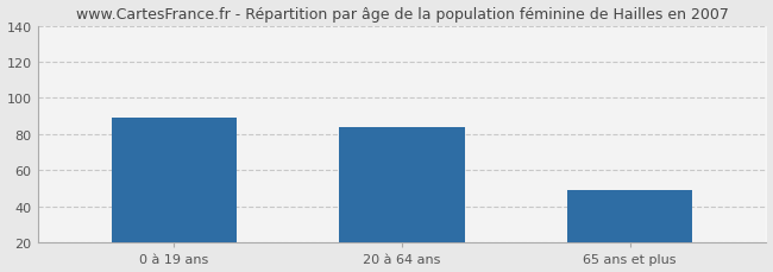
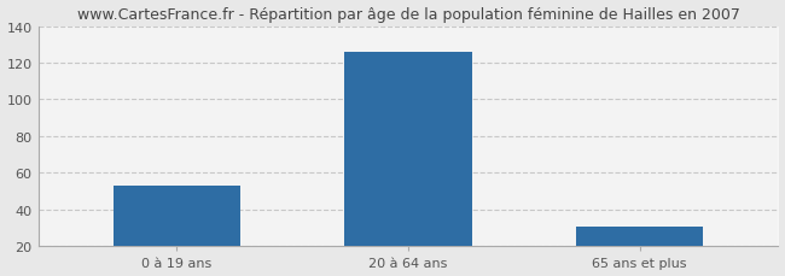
0 à 19 ans: 89 -> 53
20 à 64 ans: 84 -> 126
65 ans et plus: 49 -> 31
